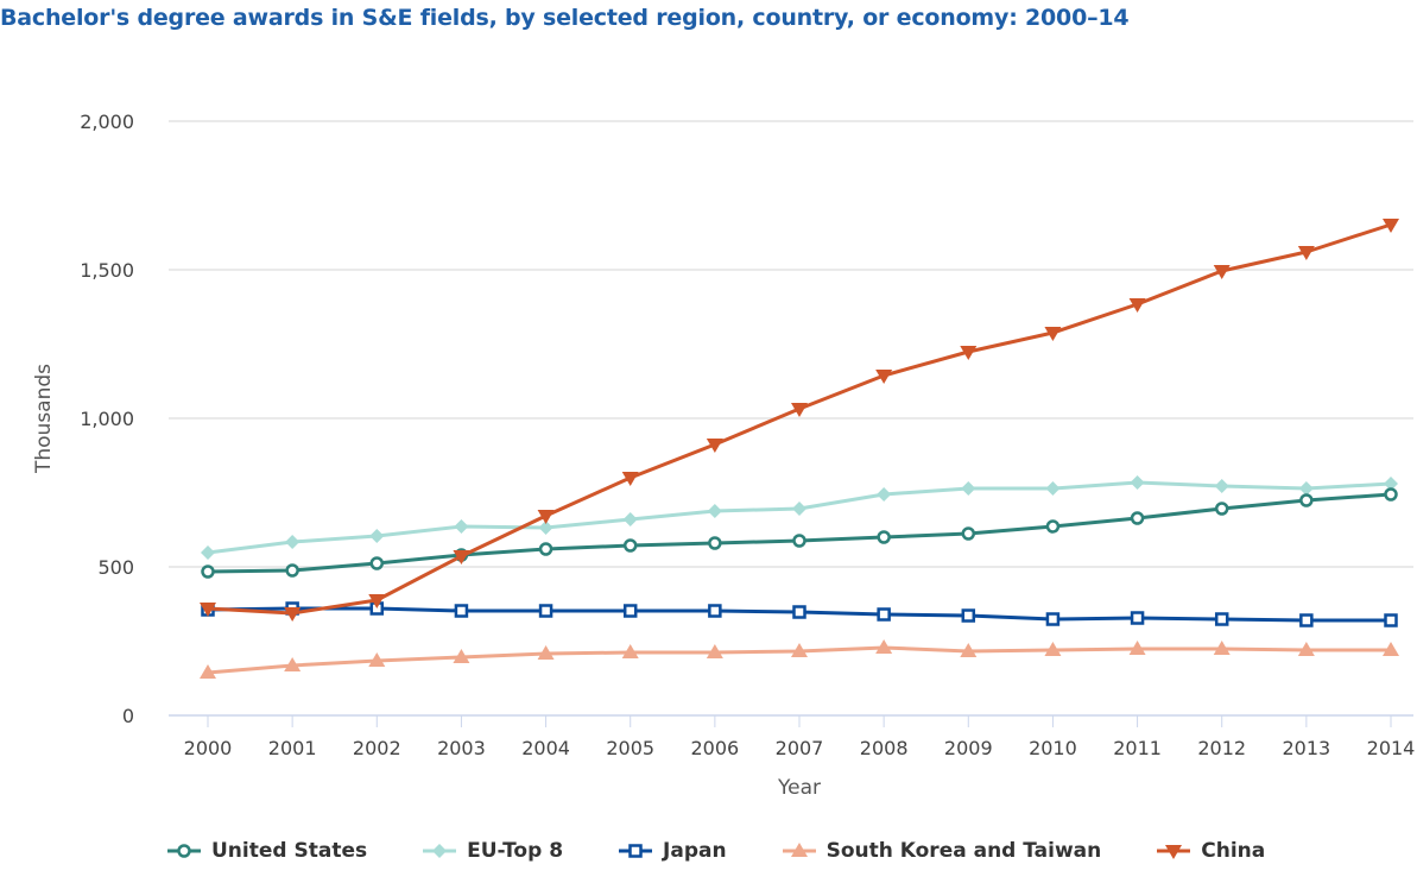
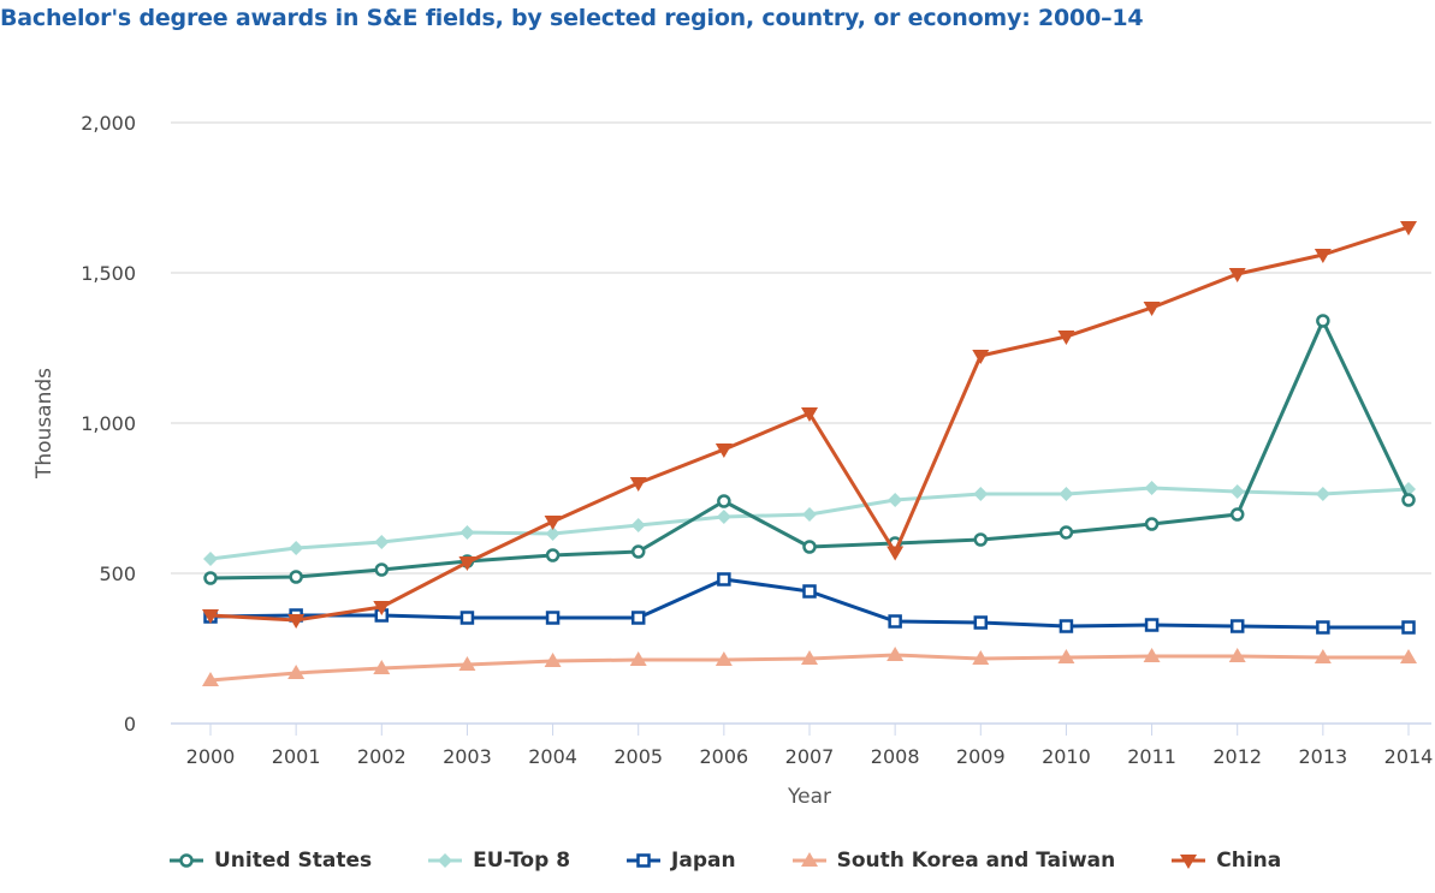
United States/2006: 580 -> 740
Japan/2006: 350 -> 480
Japan/2007: 350 -> 440
China/2008: 1140 -> 570
United States/2013: 720 -> 1340
